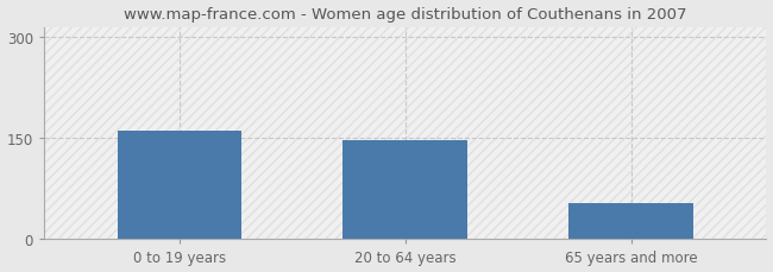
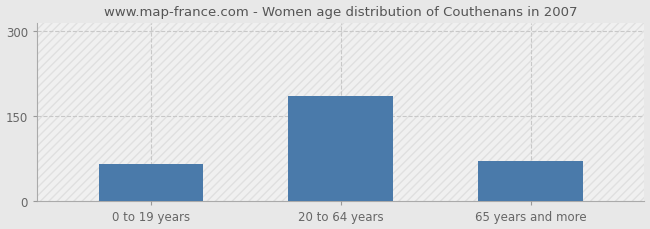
0 to 19 years: 162 -> 66
20 to 64 years: 148 -> 186
65 years and more: 54 -> 72
